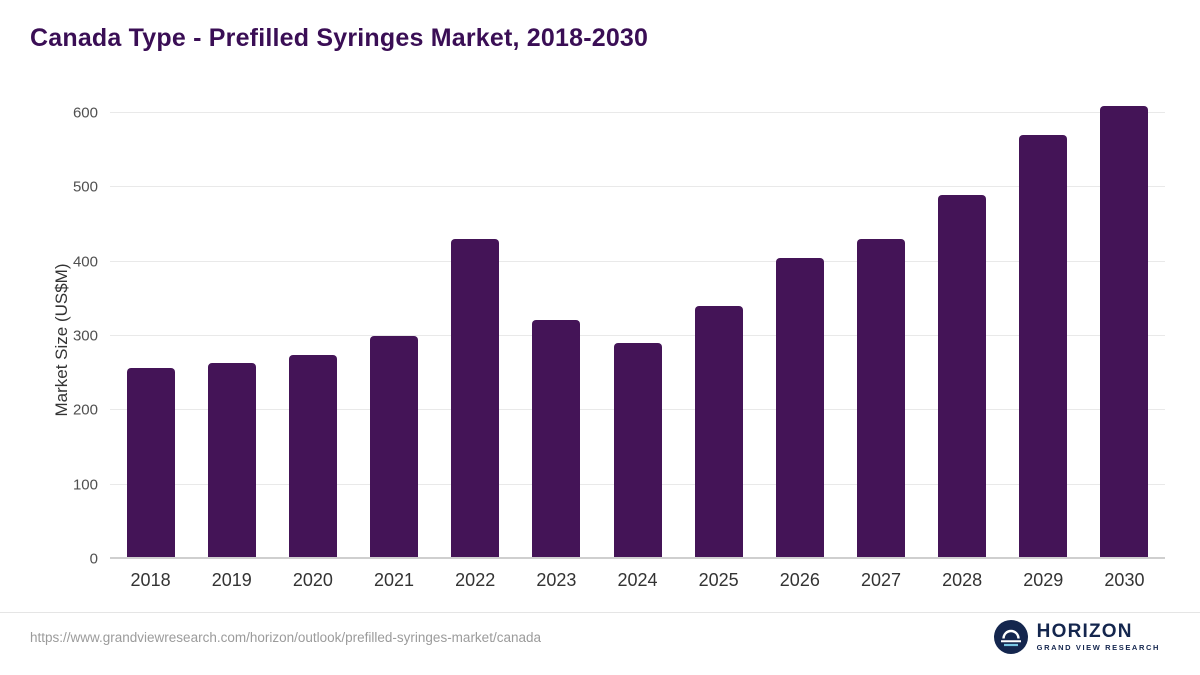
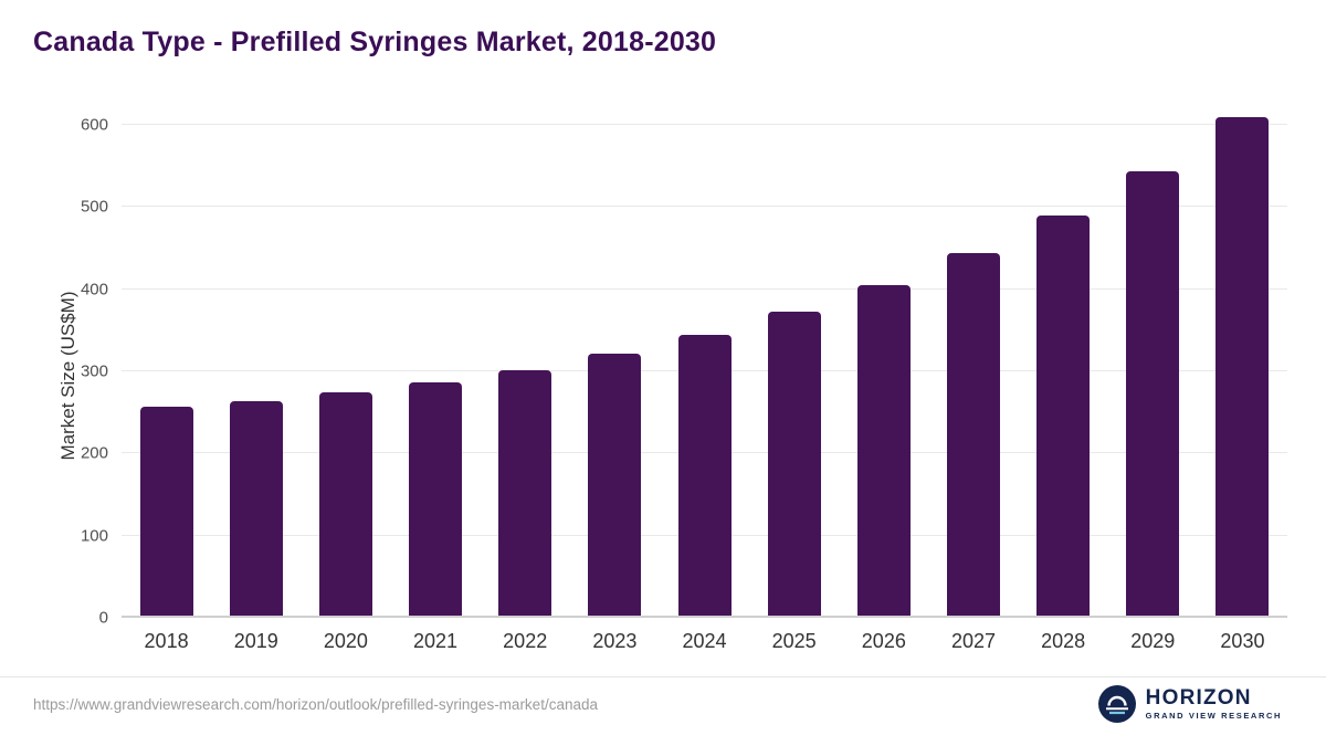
2021: 300 -> 290
2022: 430 -> 300
2024: 290 -> 340
2025: 340 -> 370
2027: 430 -> 440
2029: 570 -> 540
